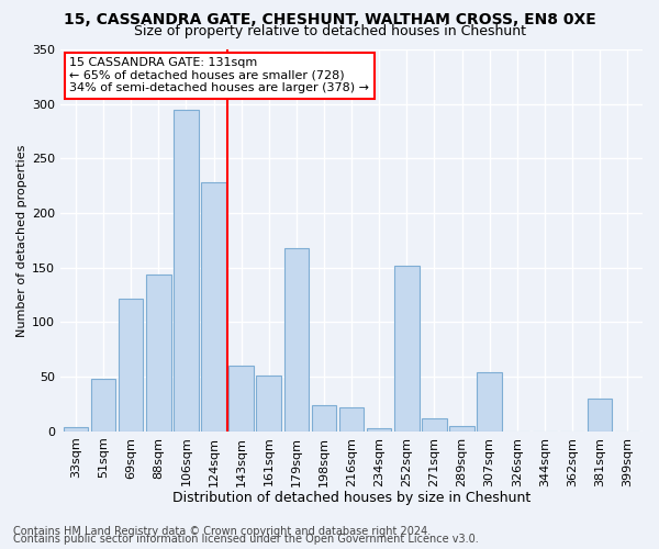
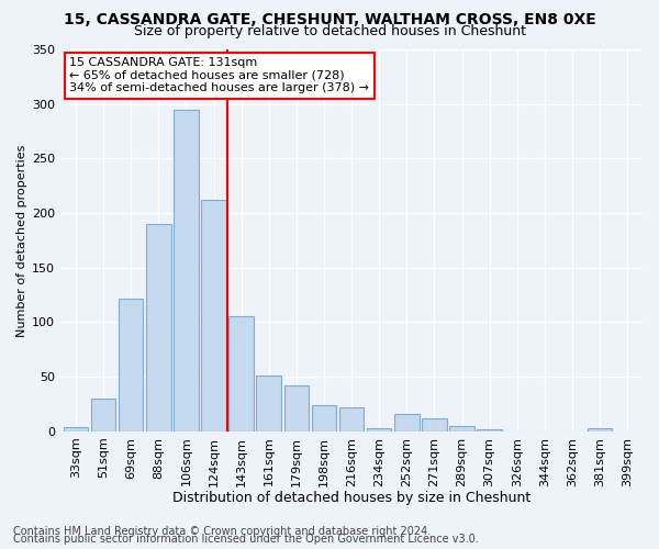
51sqm: 48 -> 30
88sqm: 144 -> 190
124sqm: 228 -> 212
143sqm: 60 -> 105
179sqm: 168 -> 42
252sqm: 152 -> 16
307sqm: 54 -> 2
381sqm: 30 -> 3
